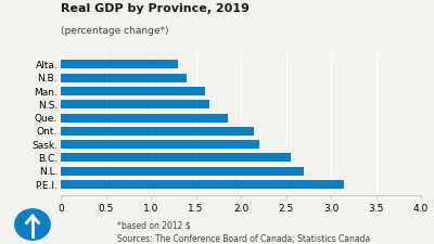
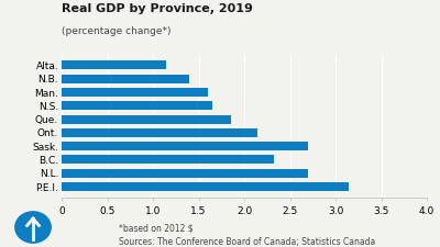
Alta.: 1.30 -> 1.14
Sask.: 2.20 -> 2.70
B.C.: 2.55 -> 2.32
